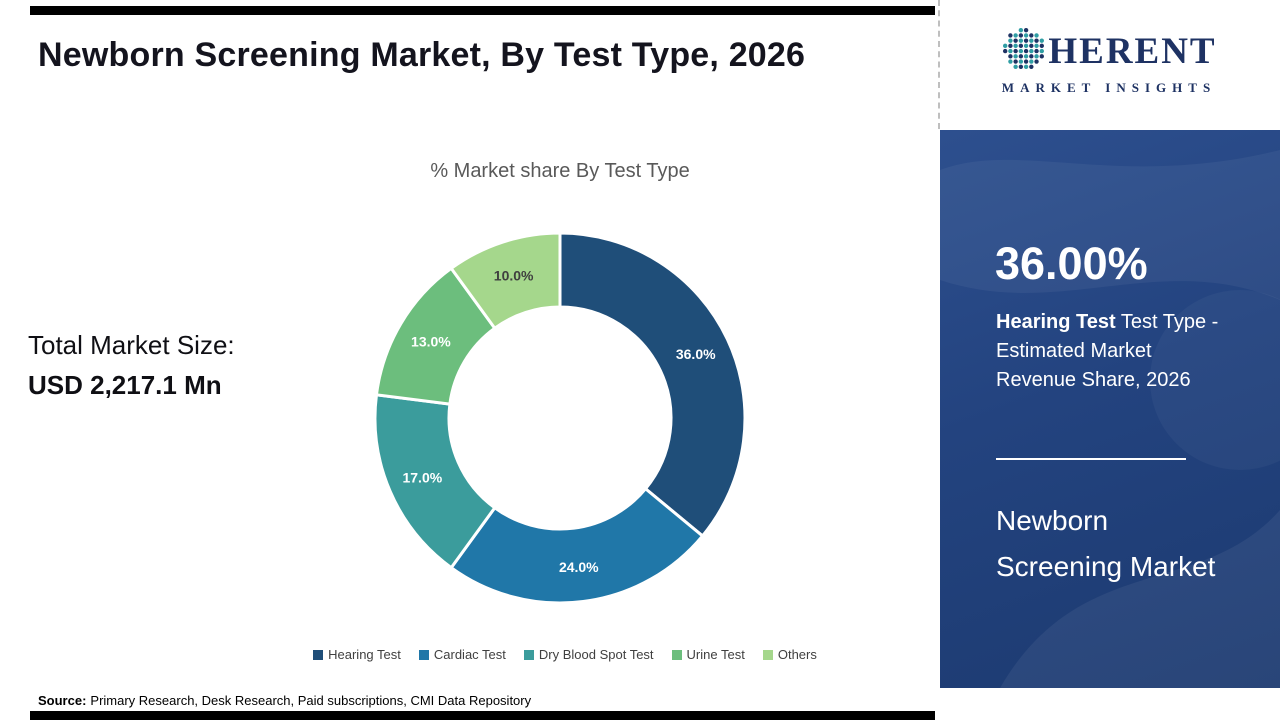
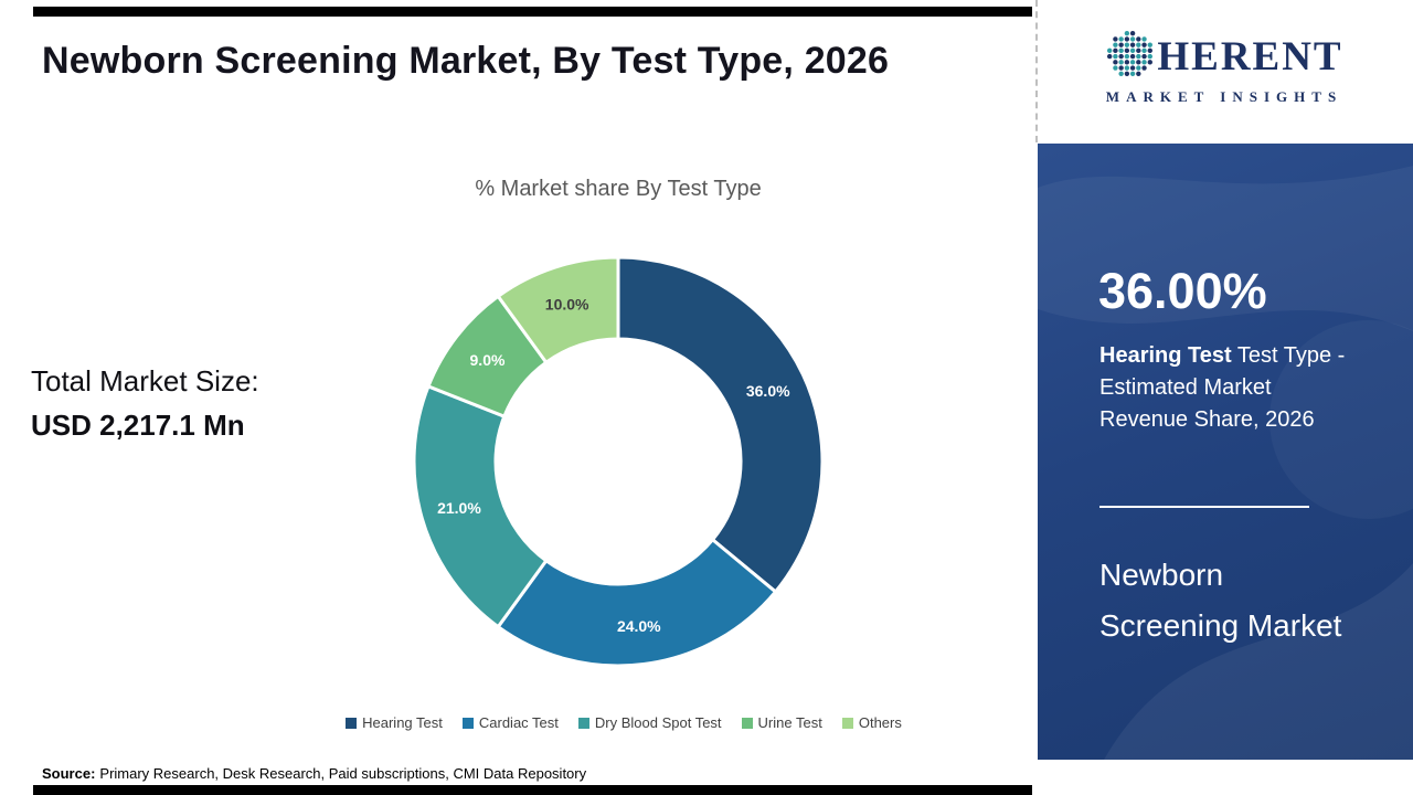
Dry Blood Spot Test: 17.0% -> 21.0%
Urine Test: 13.0% -> 9.0%
